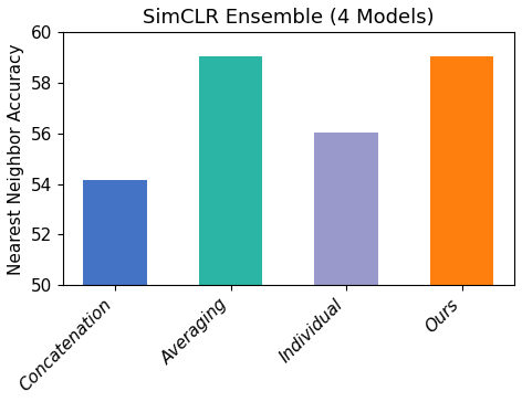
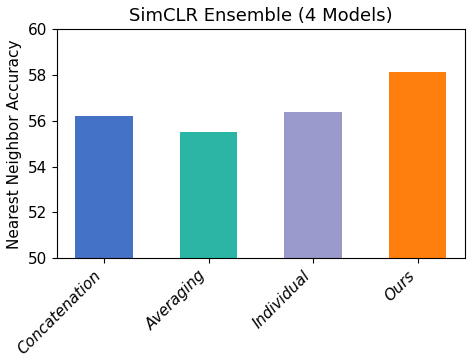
Concatenation: 54.15 -> 56.20
Averaging: 59.05 -> 55.50
Individual: 56.05 -> 56.40
Ours: 59.05 -> 58.15
